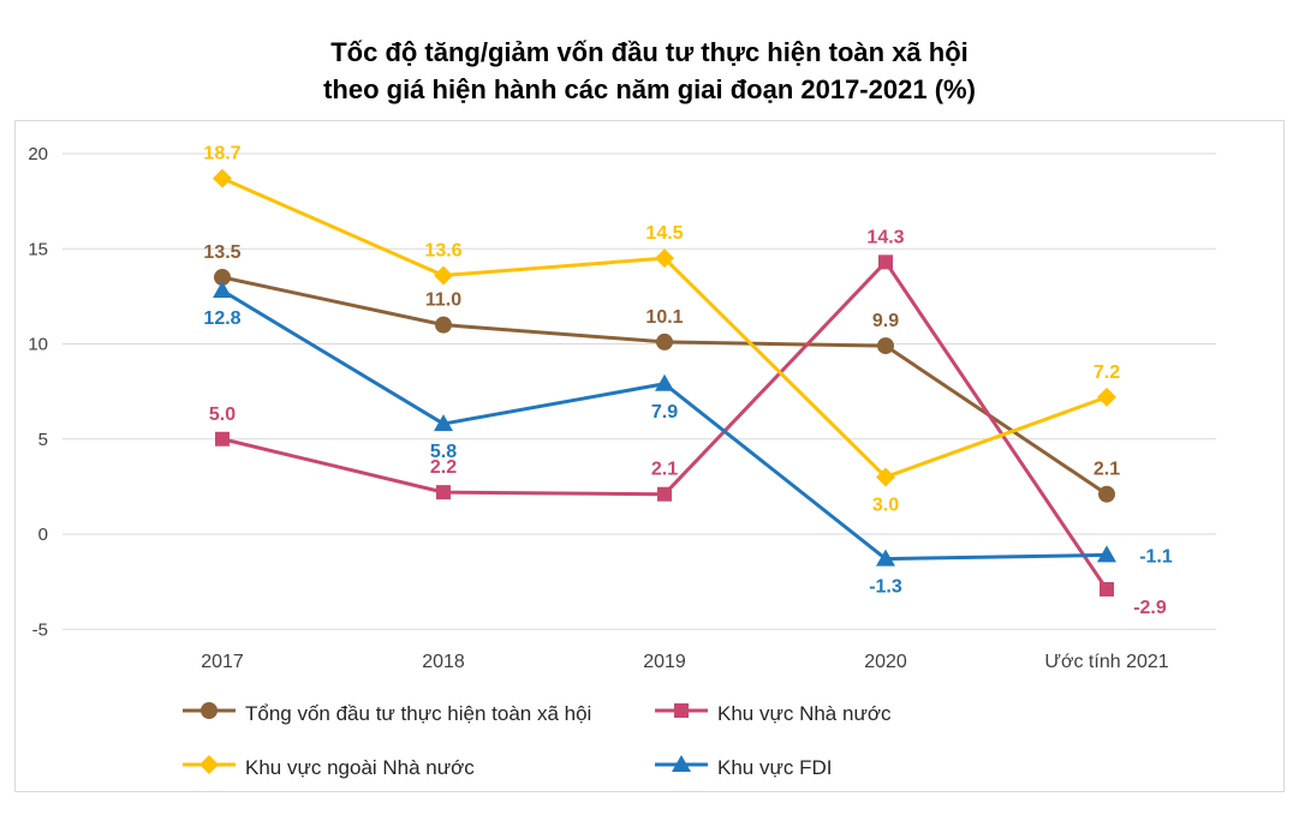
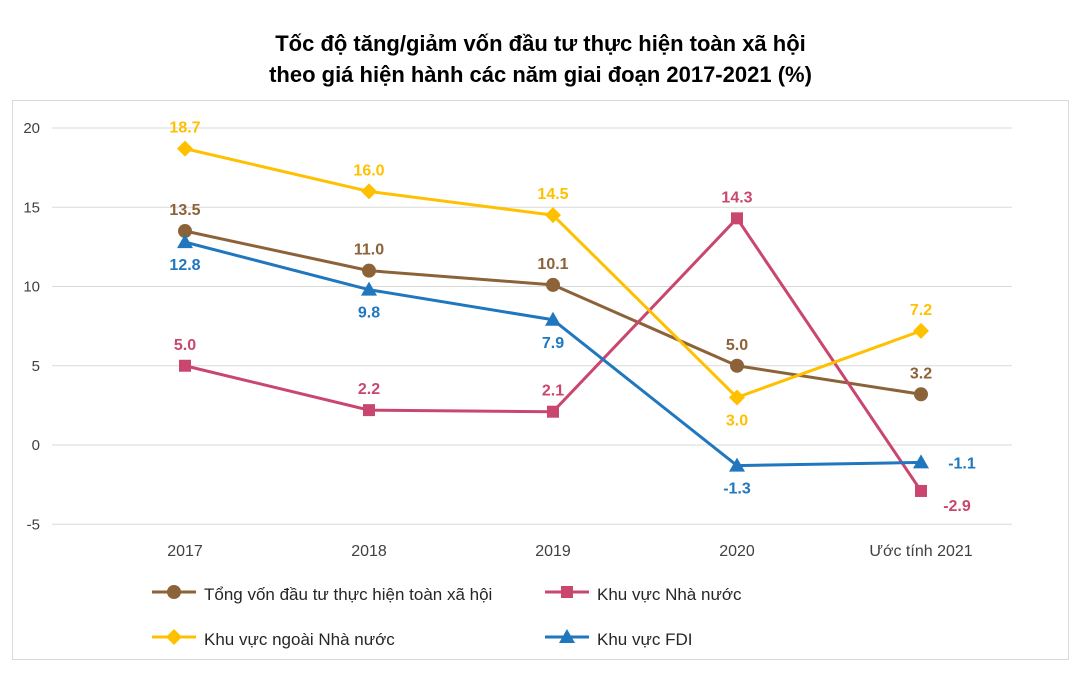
Khu vực ngoài Nhà nước/2018: 13.6 -> 16.0
Khu vực FDI/2018: 5.8 -> 9.8
Tổng vốn đầu tư thực hiện toàn xã hội/2020: 9.9 -> 5.0
Tổng vốn đầu tư thực hiện toàn xã hội/Ước tính 2021: 2.1 -> 3.2
